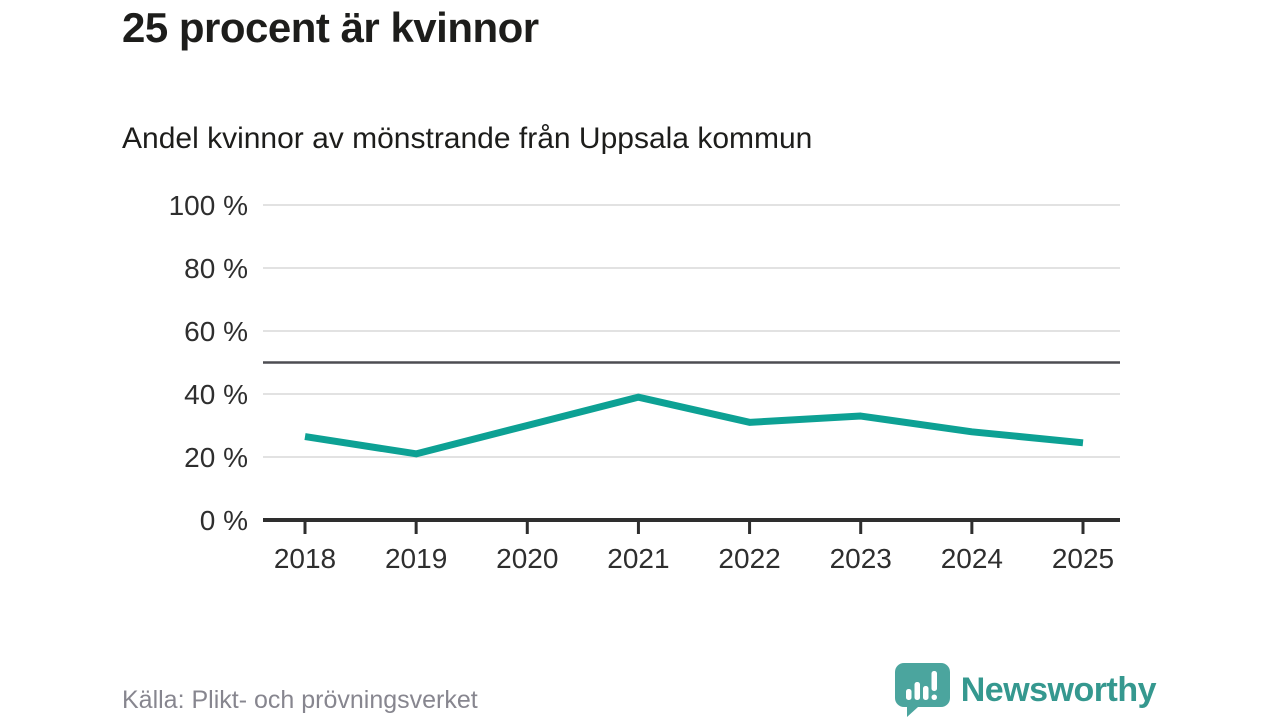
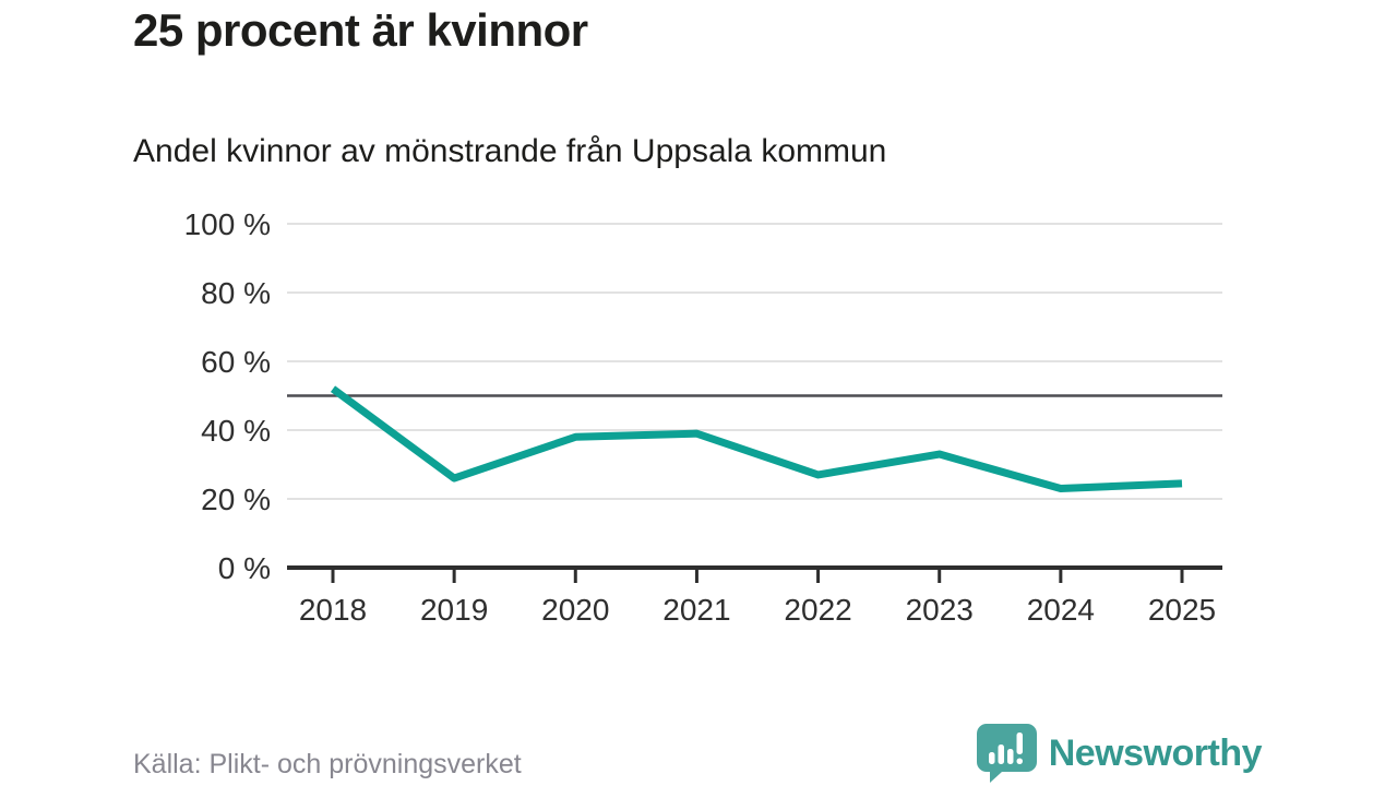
2018: 26% -> 52%
2019: 21% -> 26%
2020: 30% -> 38%
2022: 31% -> 27%
2024: 28% -> 23%
